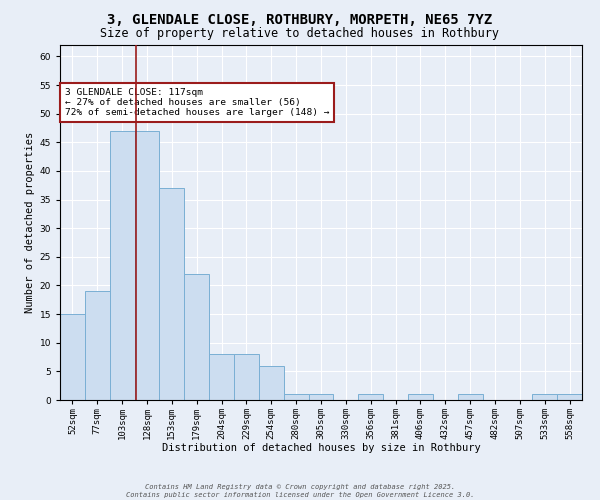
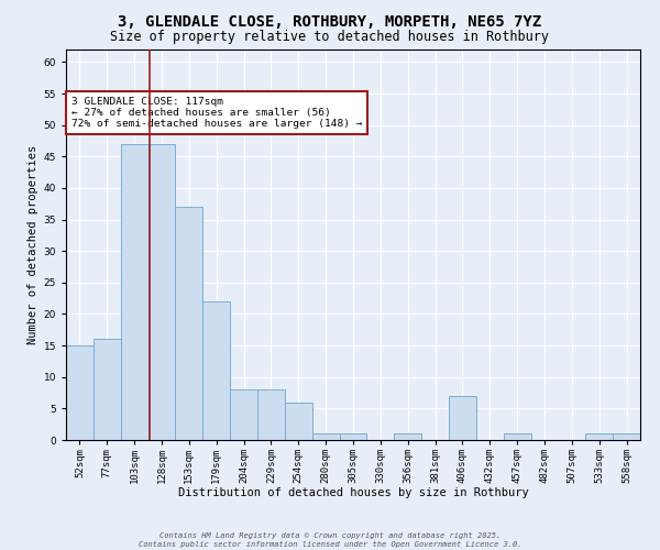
77sqm: 19 -> 16
406sqm: 1 -> 7
